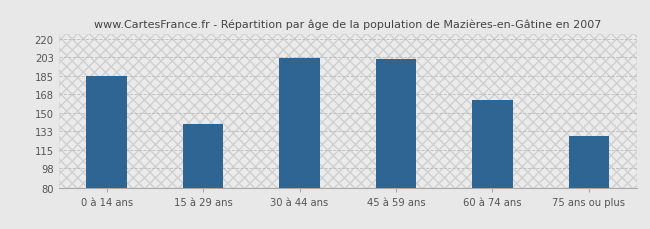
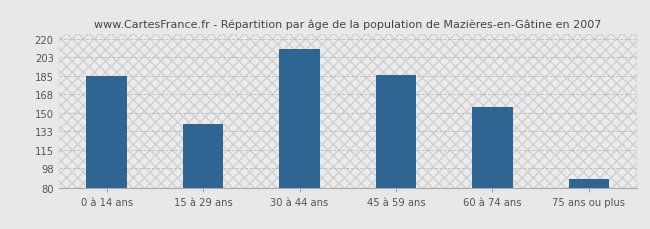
30 à 44 ans: 202 -> 210
45 à 59 ans: 201 -> 186
60 à 74 ans: 162 -> 156
75 ans ou plus: 129 -> 88
